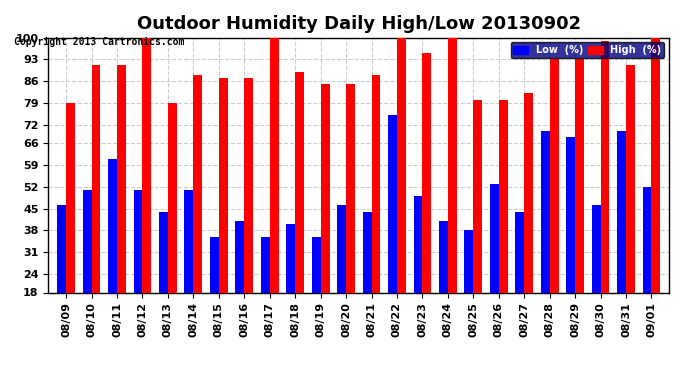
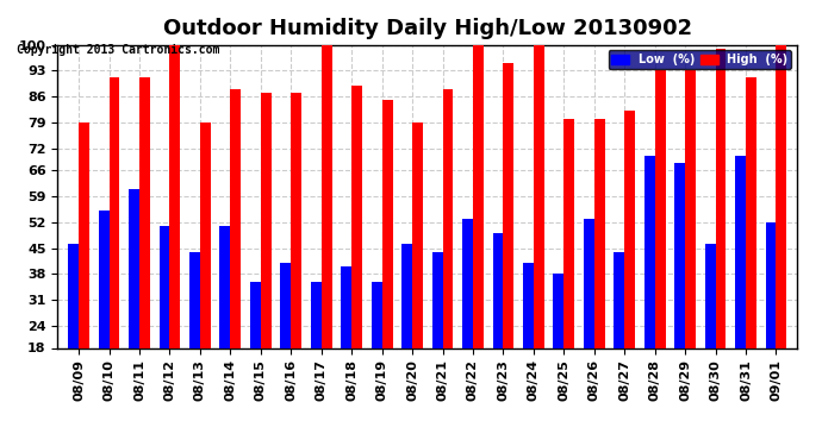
Low (%)/08/10: 51 -> 55
High (%)/08/20: 85 -> 79
Low (%)/08/22: 75 -> 53
